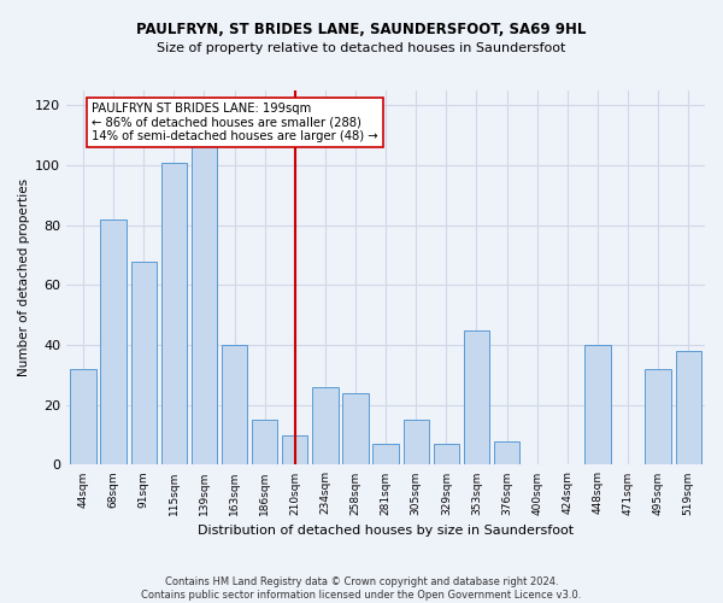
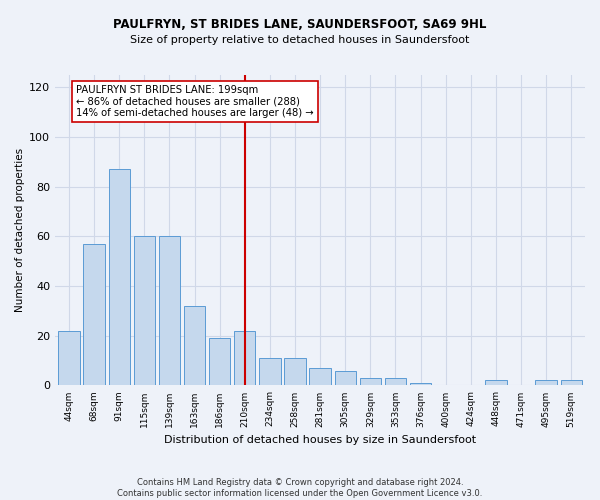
44sqm: 32 -> 22
68sqm: 82 -> 57
91sqm: 68 -> 87
115sqm: 101 -> 60
139sqm: 107 -> 60
163sqm: 40 -> 32
186sqm: 15 -> 19
210sqm: 10 -> 22
234sqm: 26 -> 11
258sqm: 24 -> 11
305sqm: 15 -> 6
329sqm: 7 -> 3
353sqm: 45 -> 3
376sqm: 8 -> 1
448sqm: 40 -> 2
495sqm: 32 -> 2
519sqm: 38 -> 2
